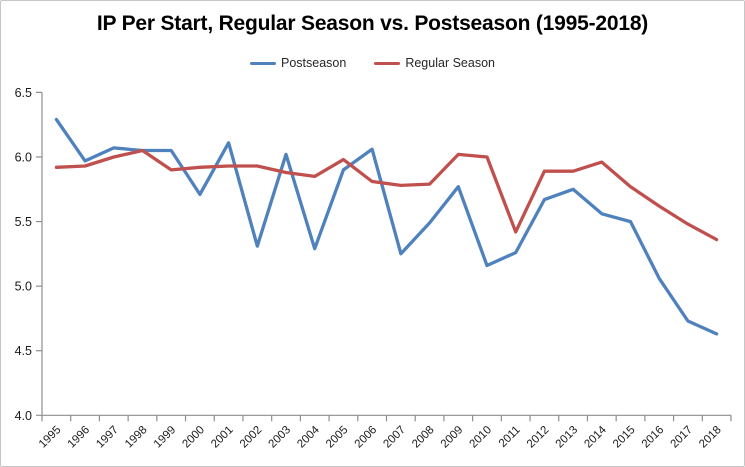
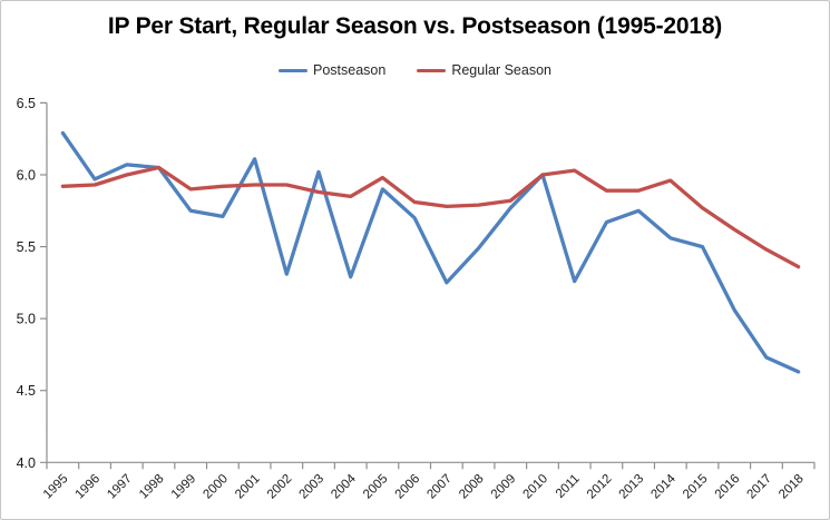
Postseason/1999: 6.05 -> 5.75
Postseason/2006: 6.06 -> 5.70
Regular Season/2009: 6.02 -> 5.82
Postseason/2010: 5.16 -> 6.00
Regular Season/2011: 5.42 -> 6.03
